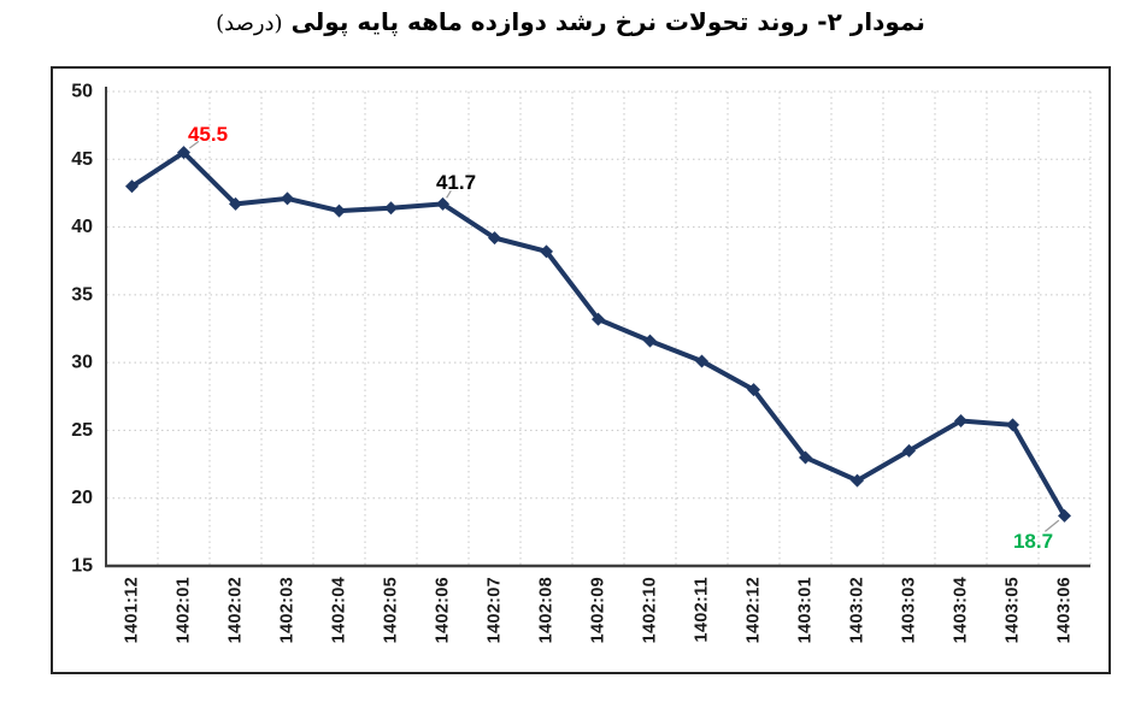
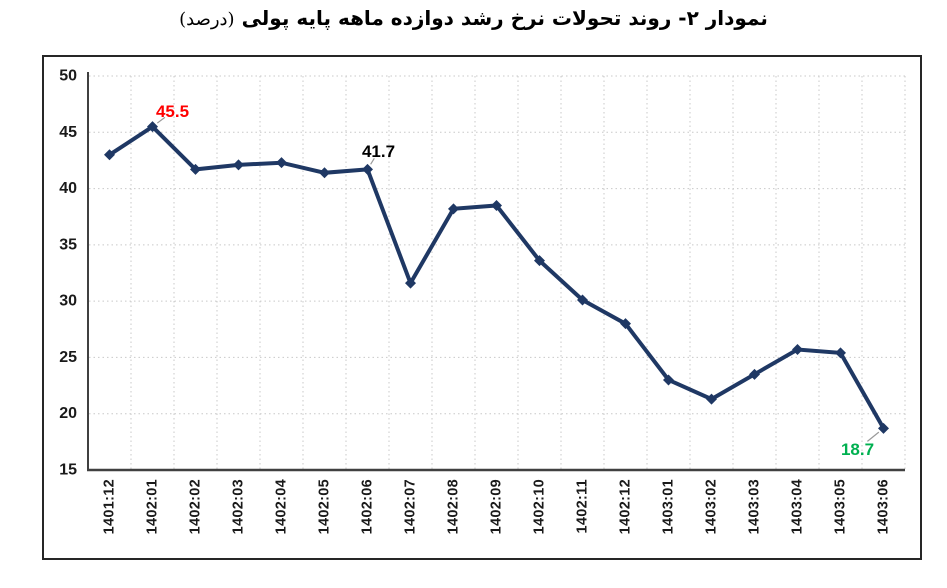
1402:04: 41.2 -> 42.3
1402:07: 39.2 -> 31.6
1402:09: 33.2 -> 38.5
1402:10: 31.6 -> 33.6
